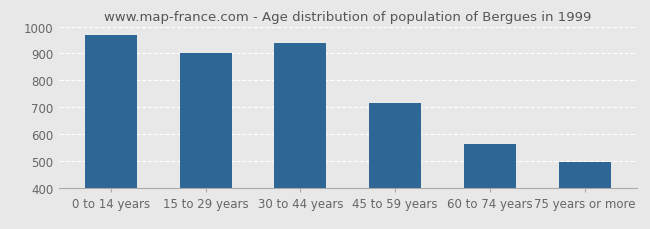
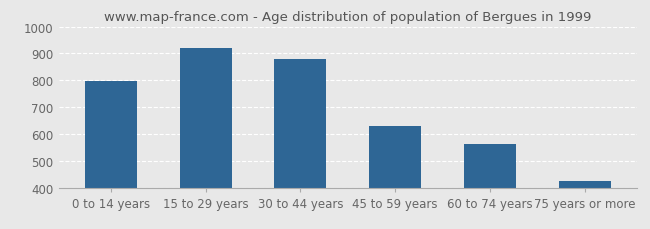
0 to 14 years: 970 -> 798
15 to 29 years: 900 -> 920
30 to 44 years: 940 -> 880
45 to 59 years: 715 -> 628
75 years or more: 495 -> 423
